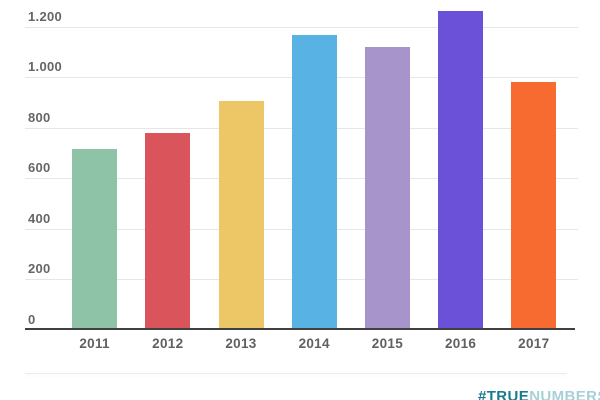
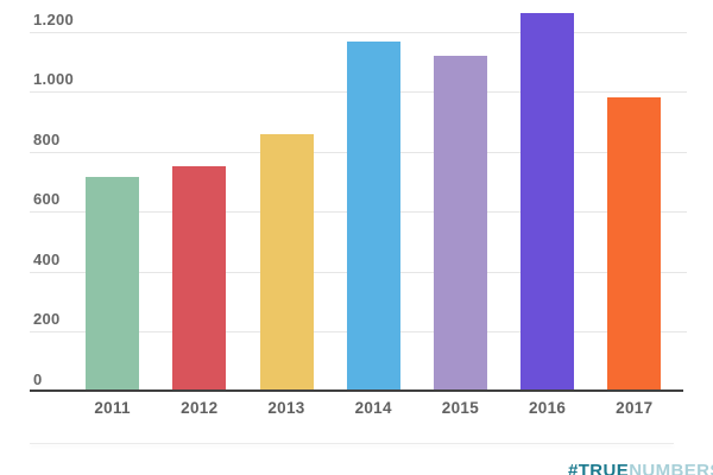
2012: 780 -> 750
2013: 900 -> 860
